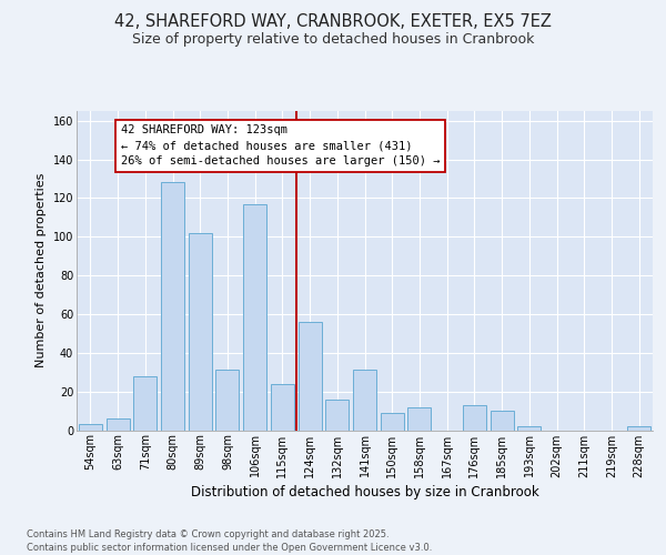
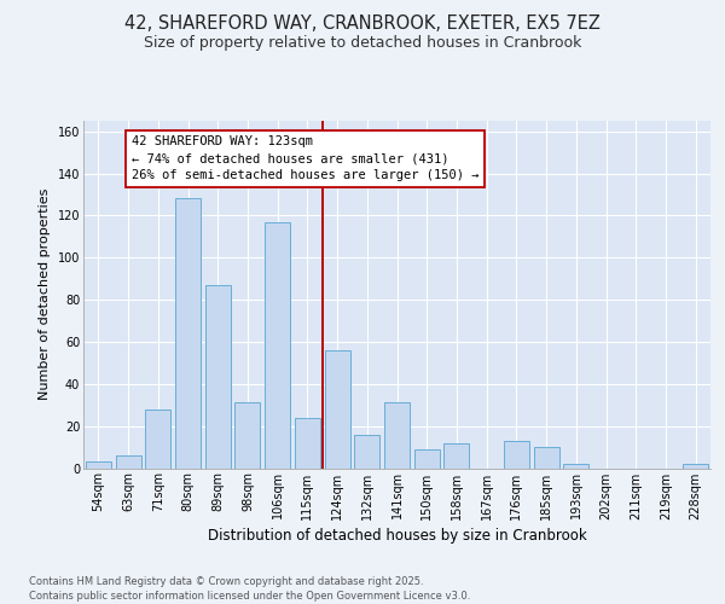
89sqm: 102 -> 87
